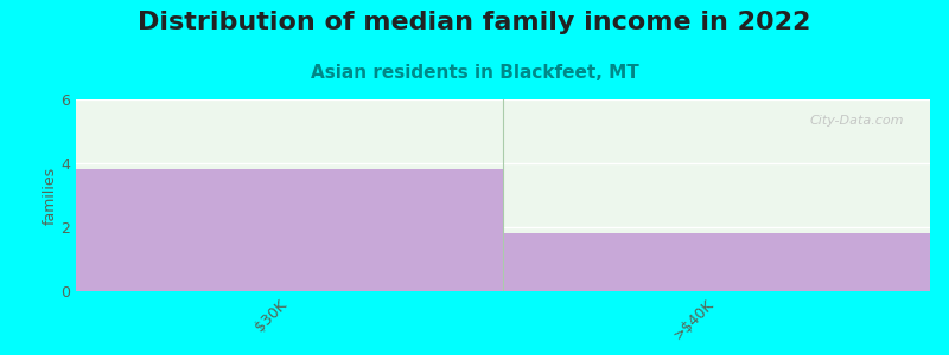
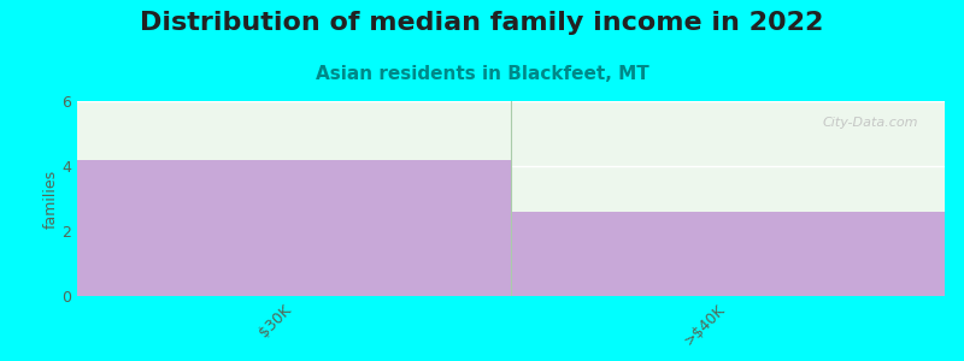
$30K: 3.8 -> 4.2
>$40K: 1.8 -> 2.6
